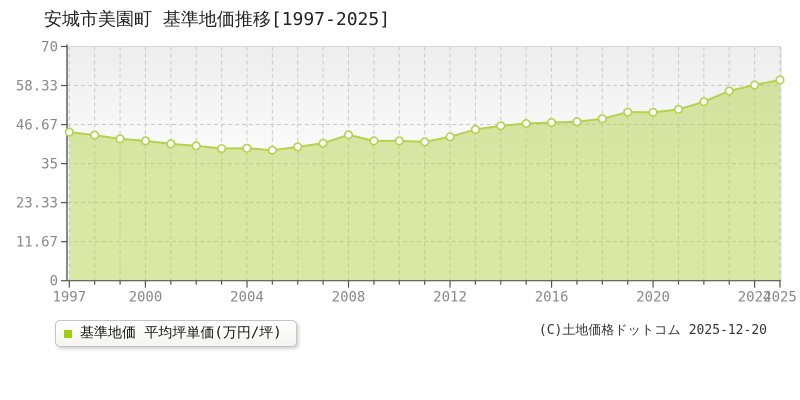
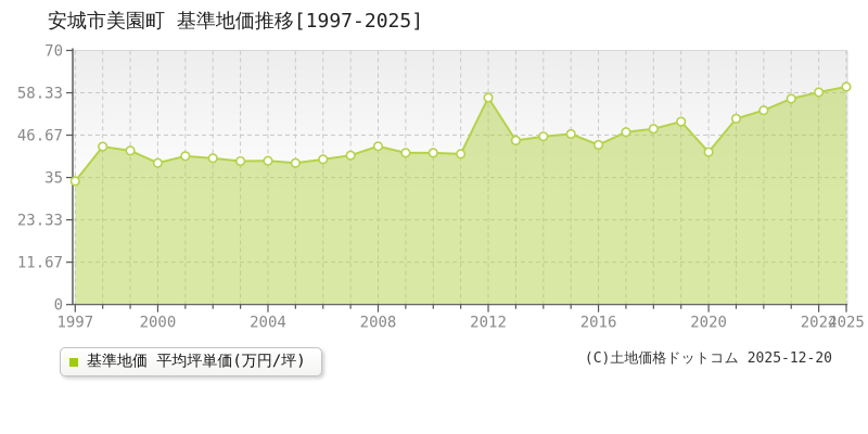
1997: 44 -> 34
2000: 42 -> 39
2012: 43 -> 57
2016: 47 -> 44
2020: 50 -> 42
